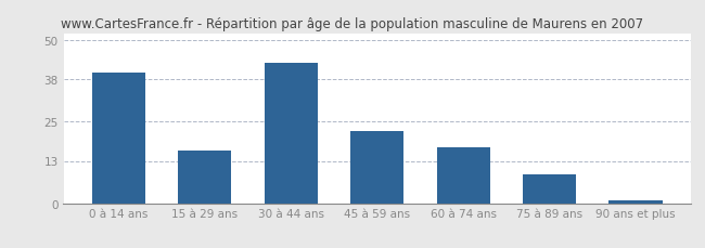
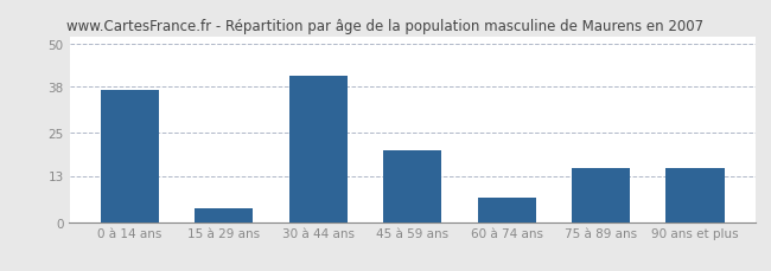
0 à 14 ans: 40 -> 37
15 à 29 ans: 16 -> 4
30 à 44 ans: 43 -> 41
45 à 59 ans: 22 -> 20
60 à 74 ans: 17 -> 7
75 à 89 ans: 9 -> 15
90 ans et plus: 1 -> 15
